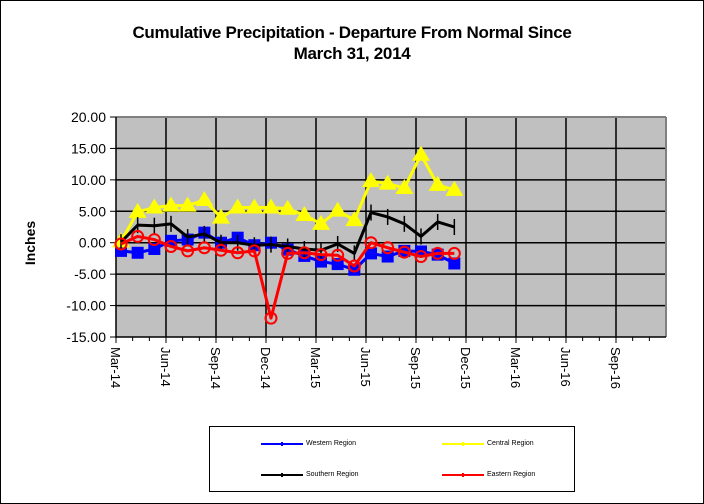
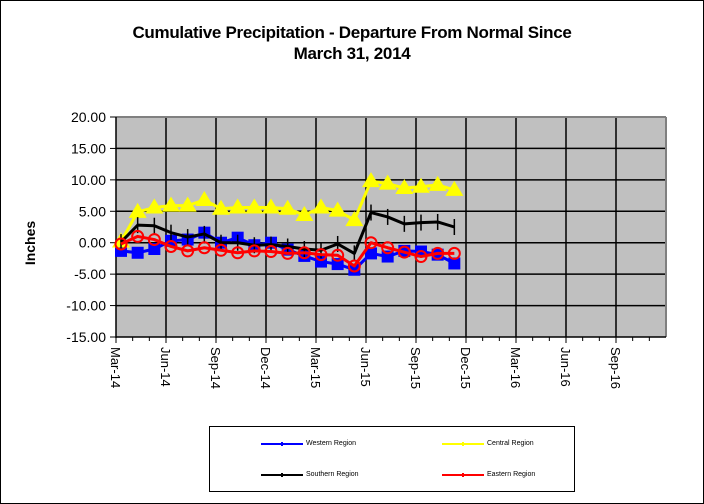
Southern Region/Jun-14: 3 -> 2
Central Region/Sep-14: 4 -> 5
Eastern Region/Dec-14: -12 -> -1
Central Region/Mar-15: 3 -> 6
Central Region/Sep-15: 14 -> 9
Southern Region/Sep-15: 1 -> 3
